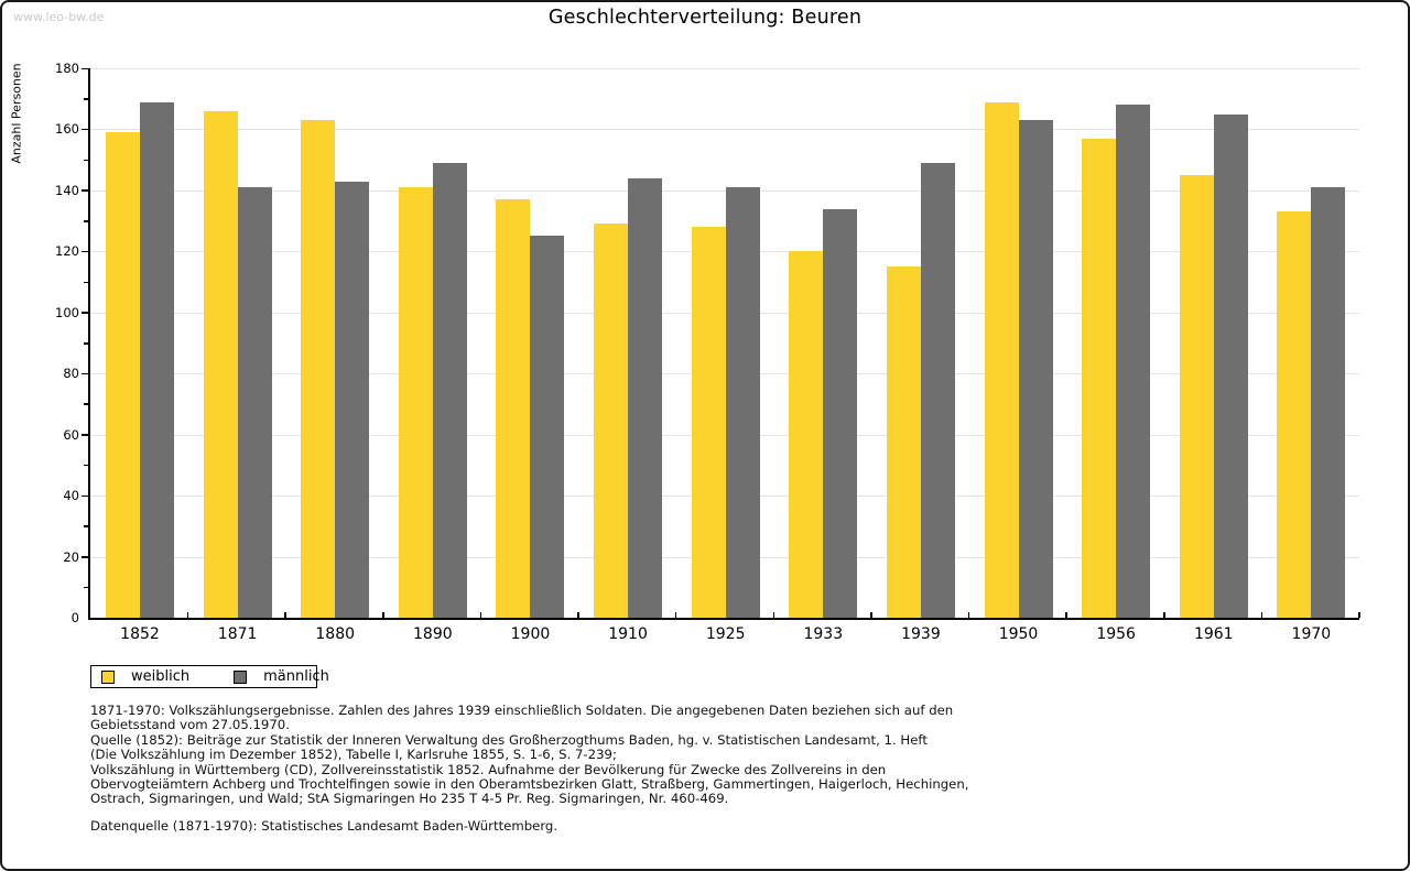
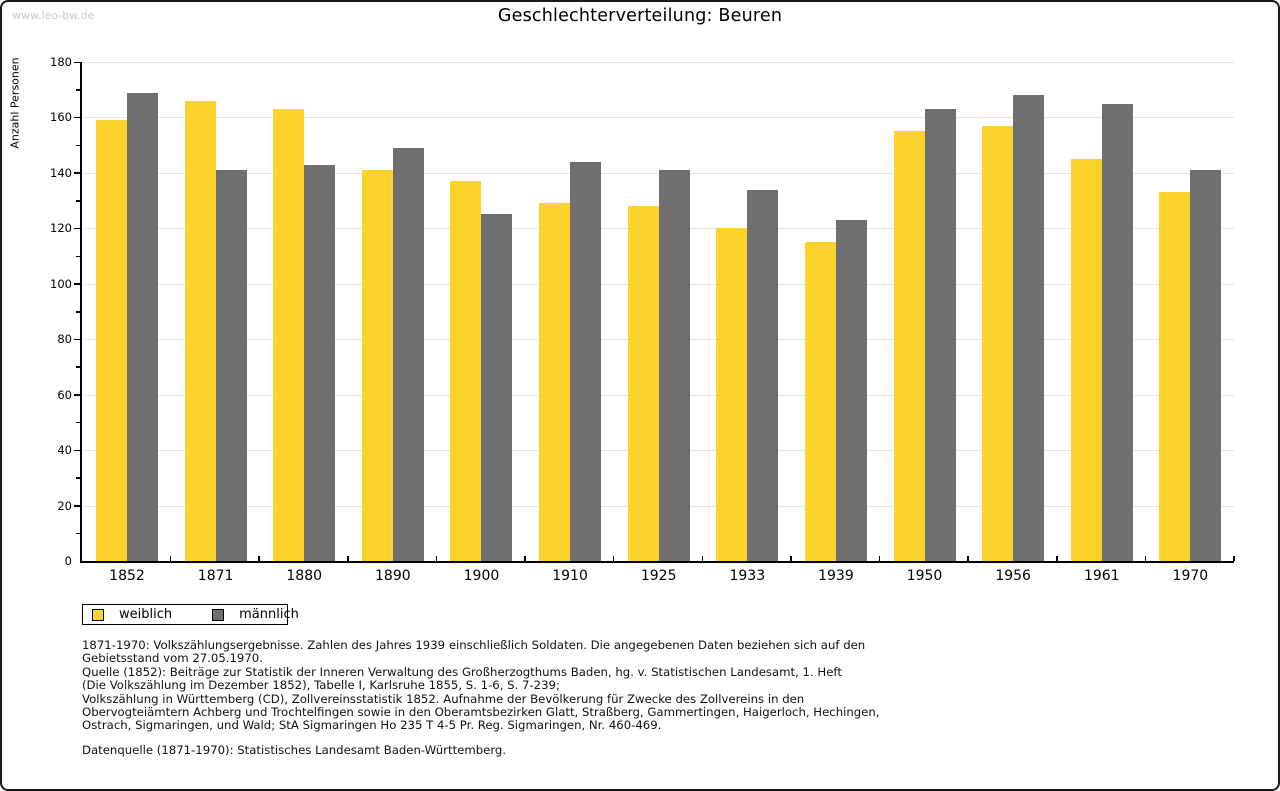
männlich/1939: 149 -> 123
weiblich/1950: 169 -> 155
